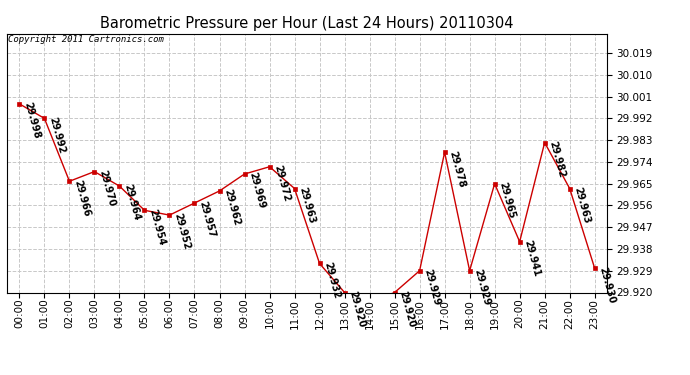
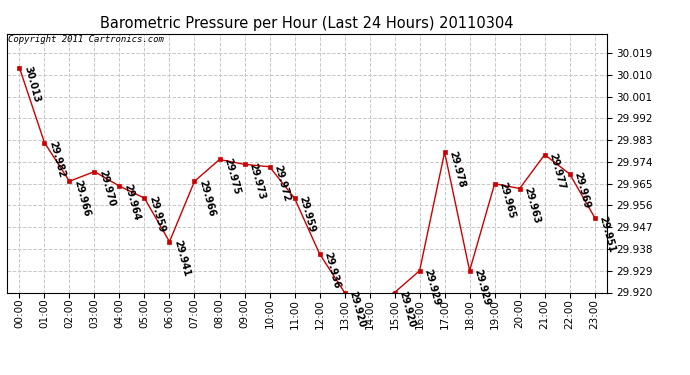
00:00: 29.998 -> 30.013
01:00: 29.992 -> 29.982
05:00: 29.954 -> 29.959
06:00: 29.952 -> 29.941
07:00: 29.957 -> 29.966
08:00: 29.962 -> 29.975
09:00: 29.969 -> 29.973
11:00: 29.963 -> 29.959
12:00: 29.932 -> 29.936
20:00: 29.941 -> 29.963
21:00: 29.982 -> 29.977
22:00: 29.963 -> 29.969
23:00: 29.930 -> 29.951
